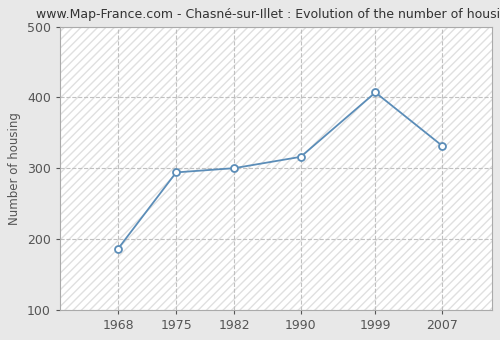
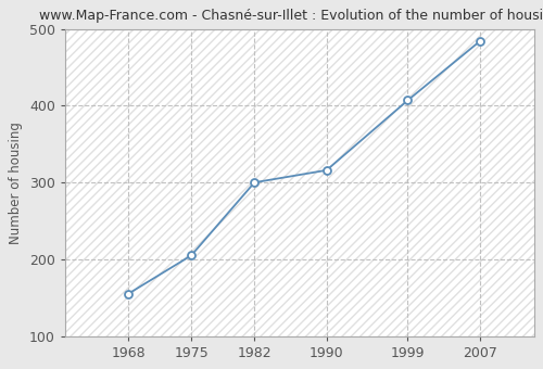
1968: 186 -> 155
1975: 294 -> 205
2007: 332 -> 484
